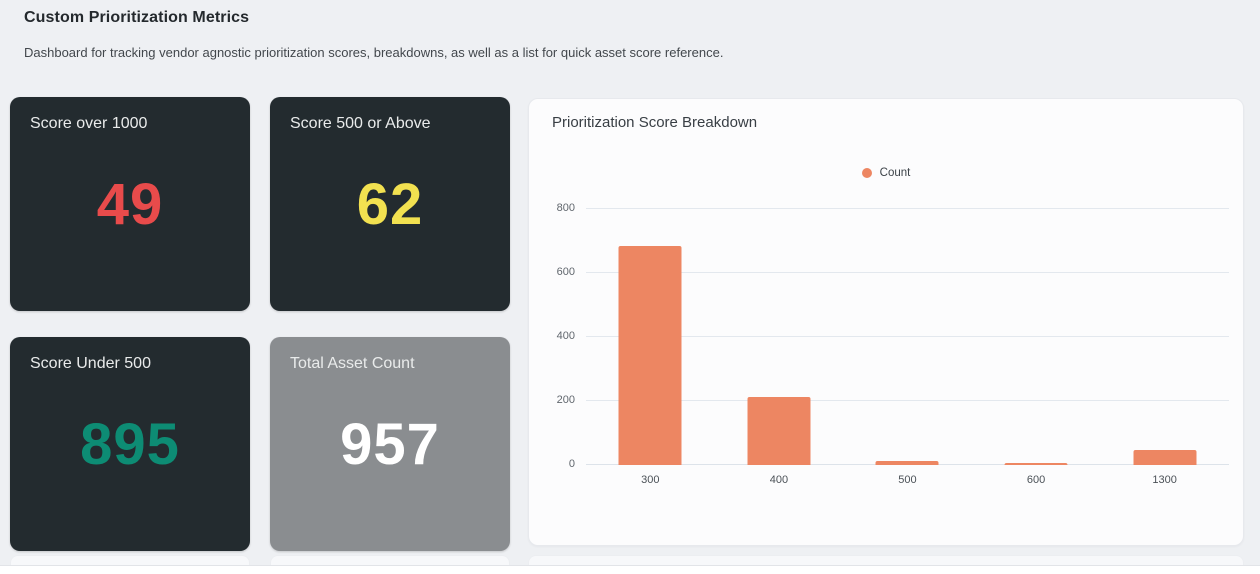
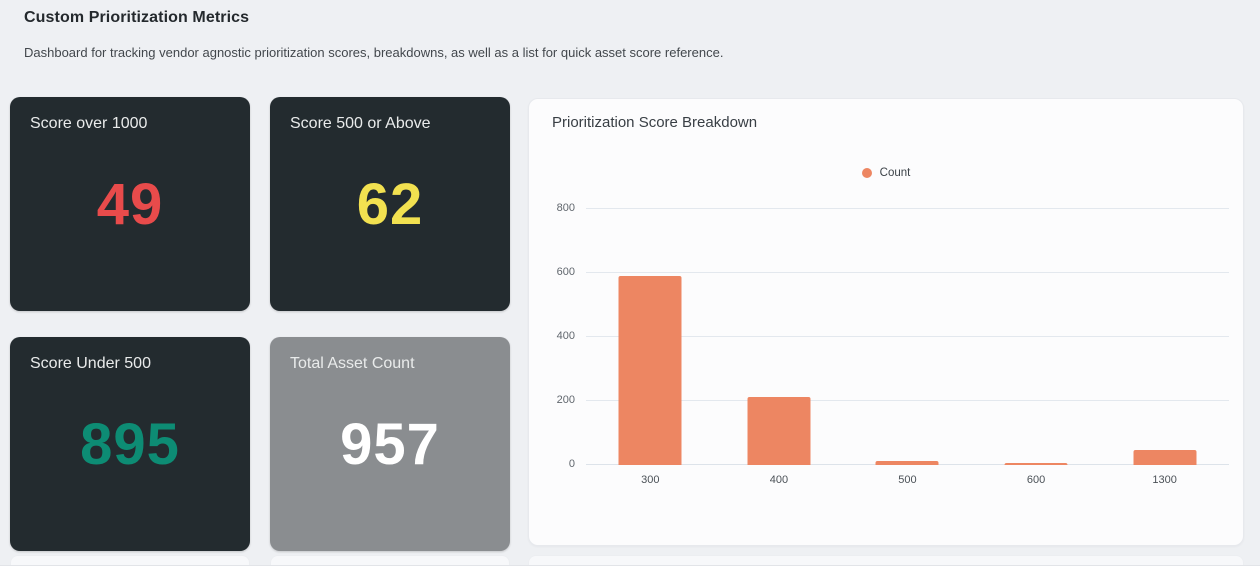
300: 680 -> 590
